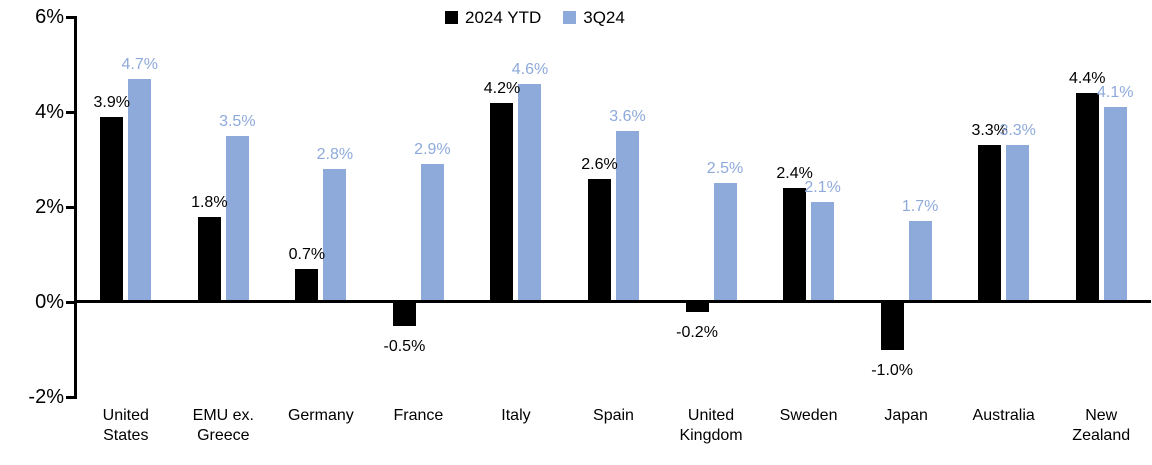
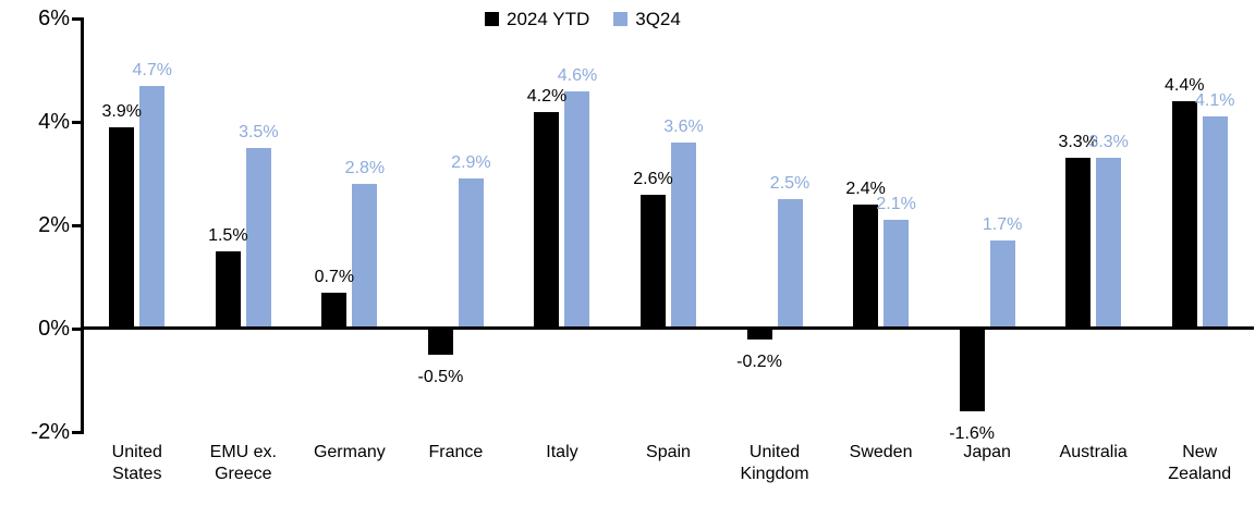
2024 YTD/EMU ex. Greece: 1.8% -> 1.5%
2024 YTD/Japan: -1.0% -> -1.6%
